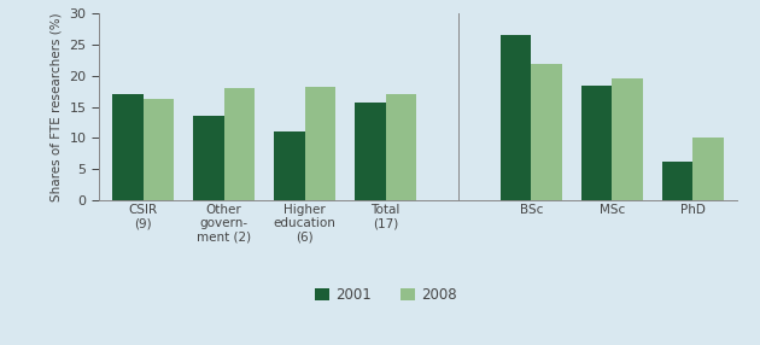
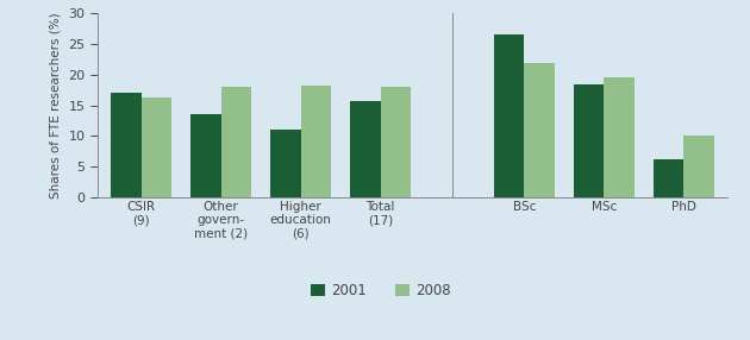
2008/Total (17): 17.0 -> 18.0
